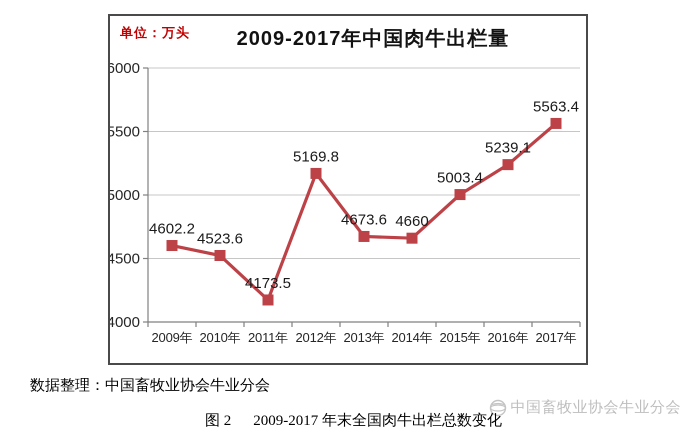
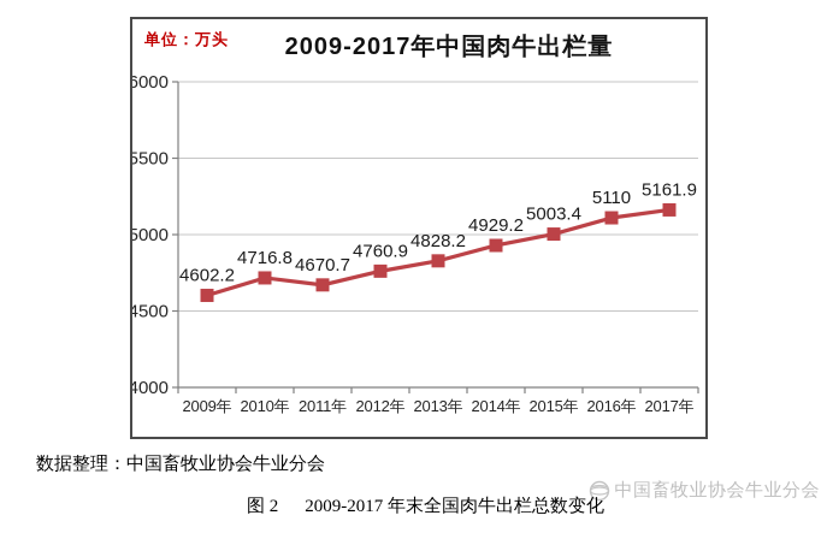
2010年: 4523.6 -> 4716.8
2011年: 4173.5 -> 4670.7
2012年: 5169.8 -> 4760.9
2013年: 4673.6 -> 4828.2
2014年: 4660 -> 4929.2
2016年: 5239.1 -> 5110
2017年: 5563.4 -> 5161.9
